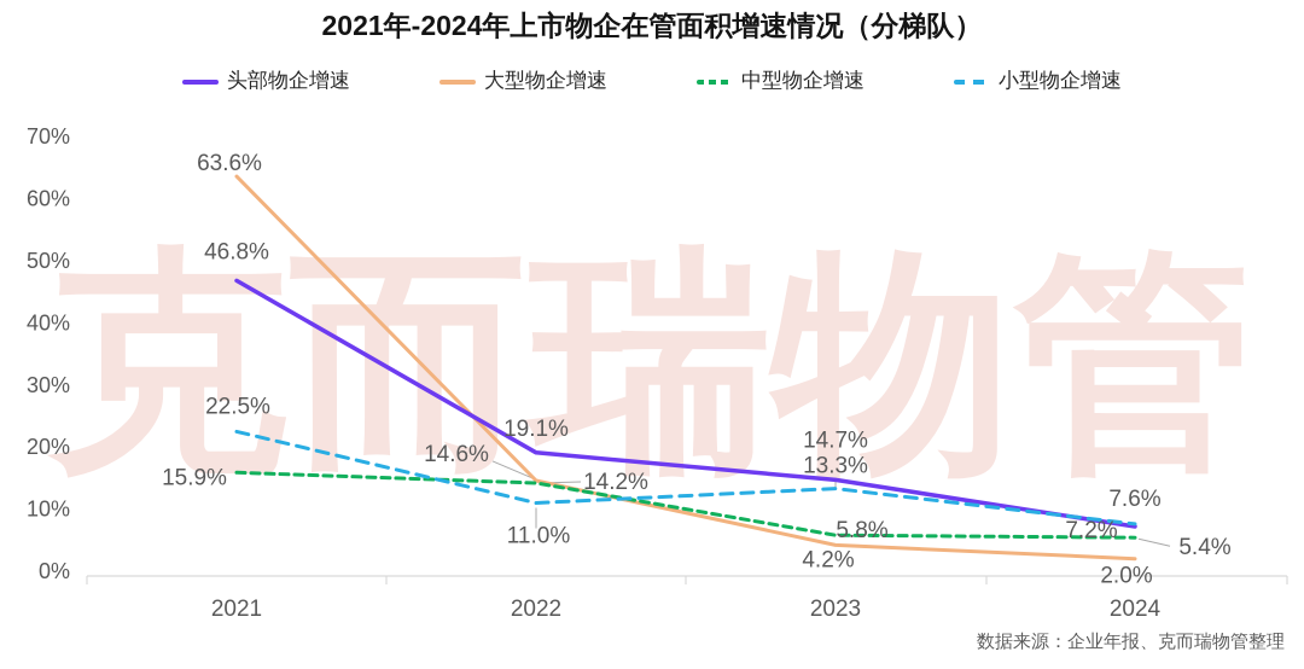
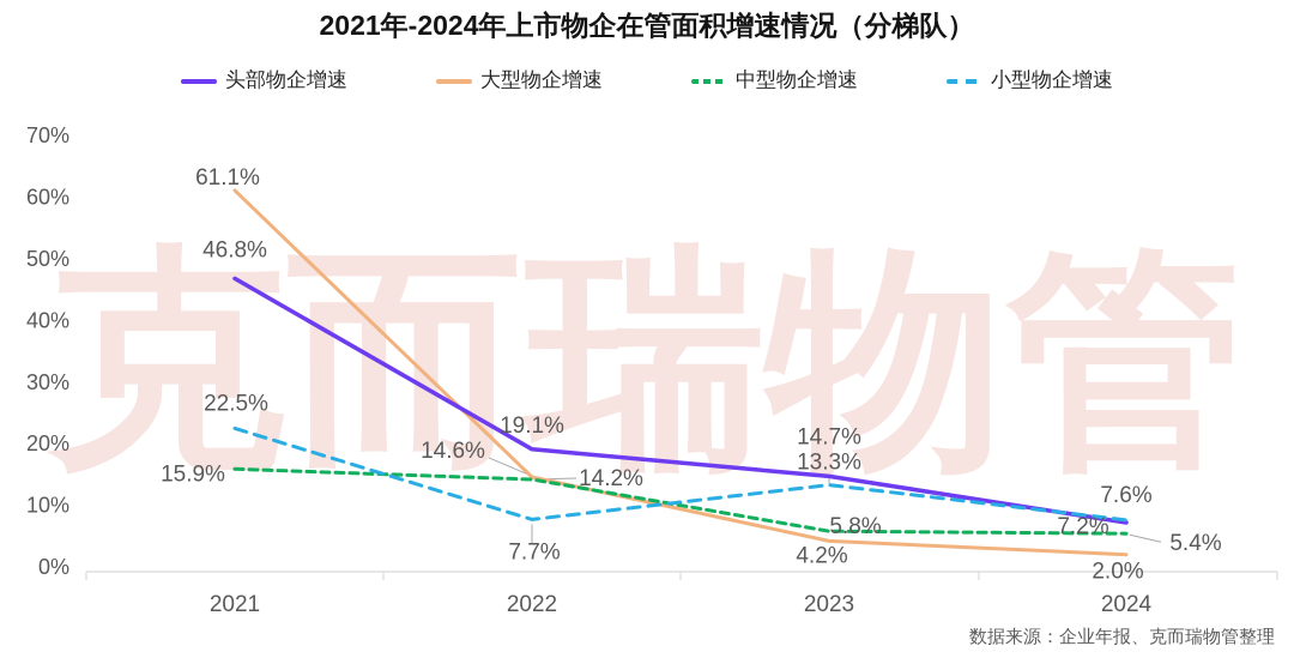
大型物企增速/2021: 63.6% -> 61.1%
小型物企增速/2022: 11.0% -> 7.7%
